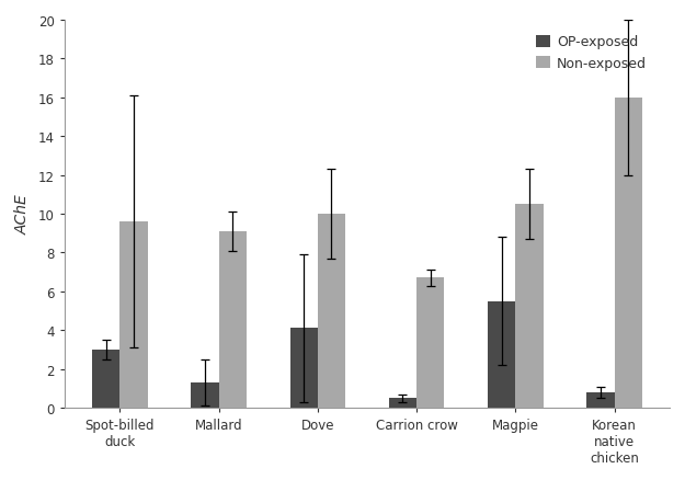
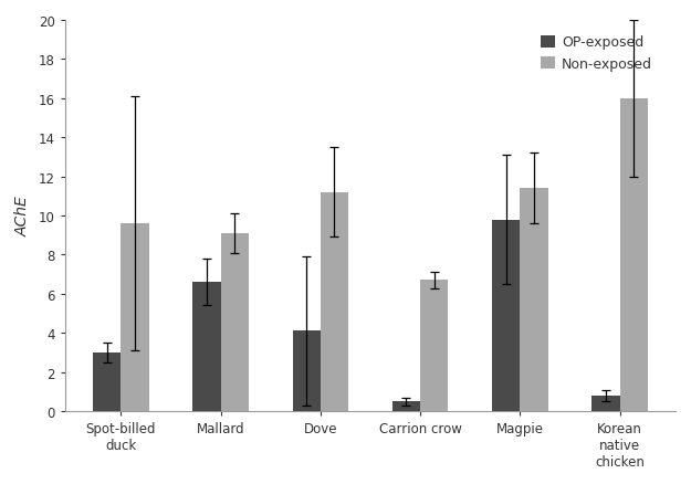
OP-exposed/Mallard: 1.3 -> 6.6
Non-exposed/Dove: 10.0 -> 11.2
OP-exposed/Magpie: 5.5 -> 9.8
Non-exposed/Magpie: 10.5 -> 11.4
